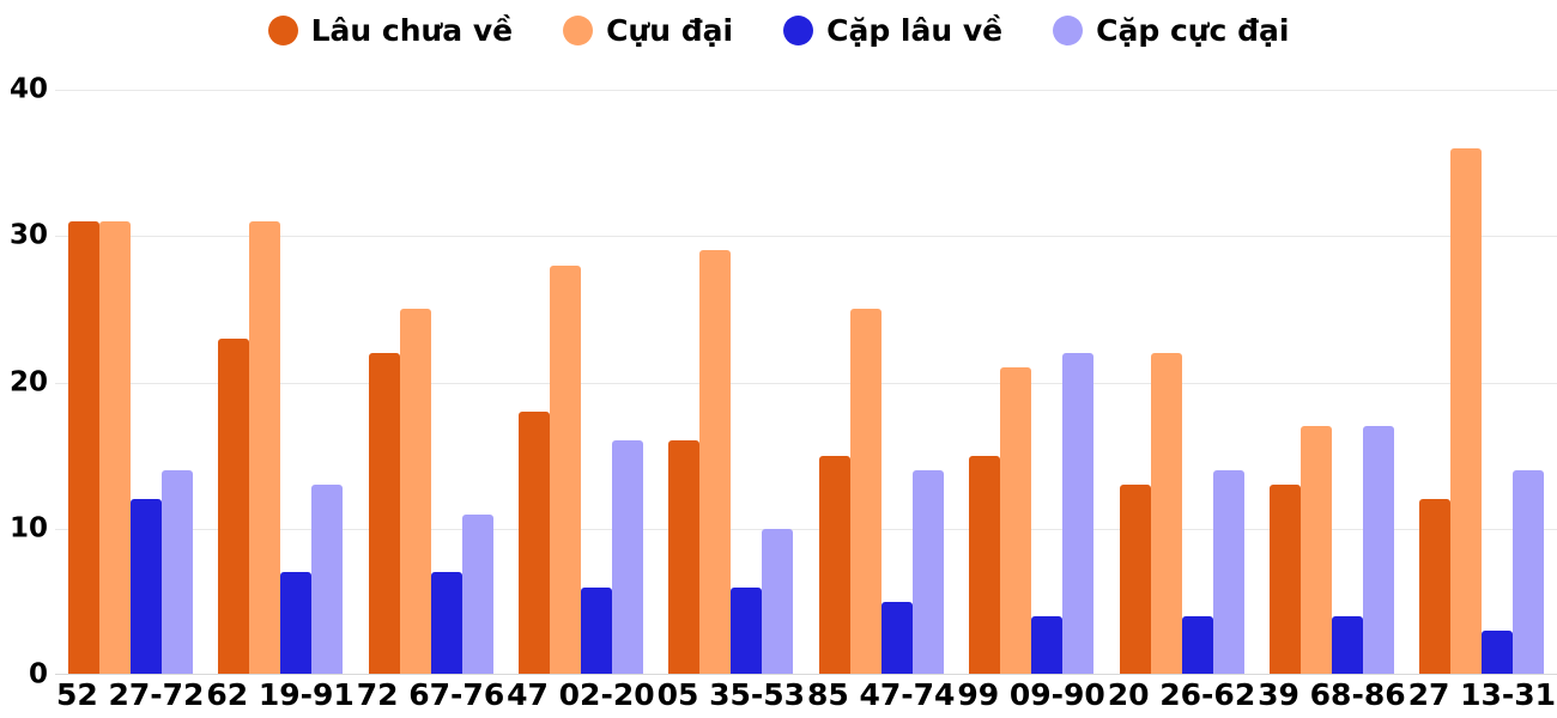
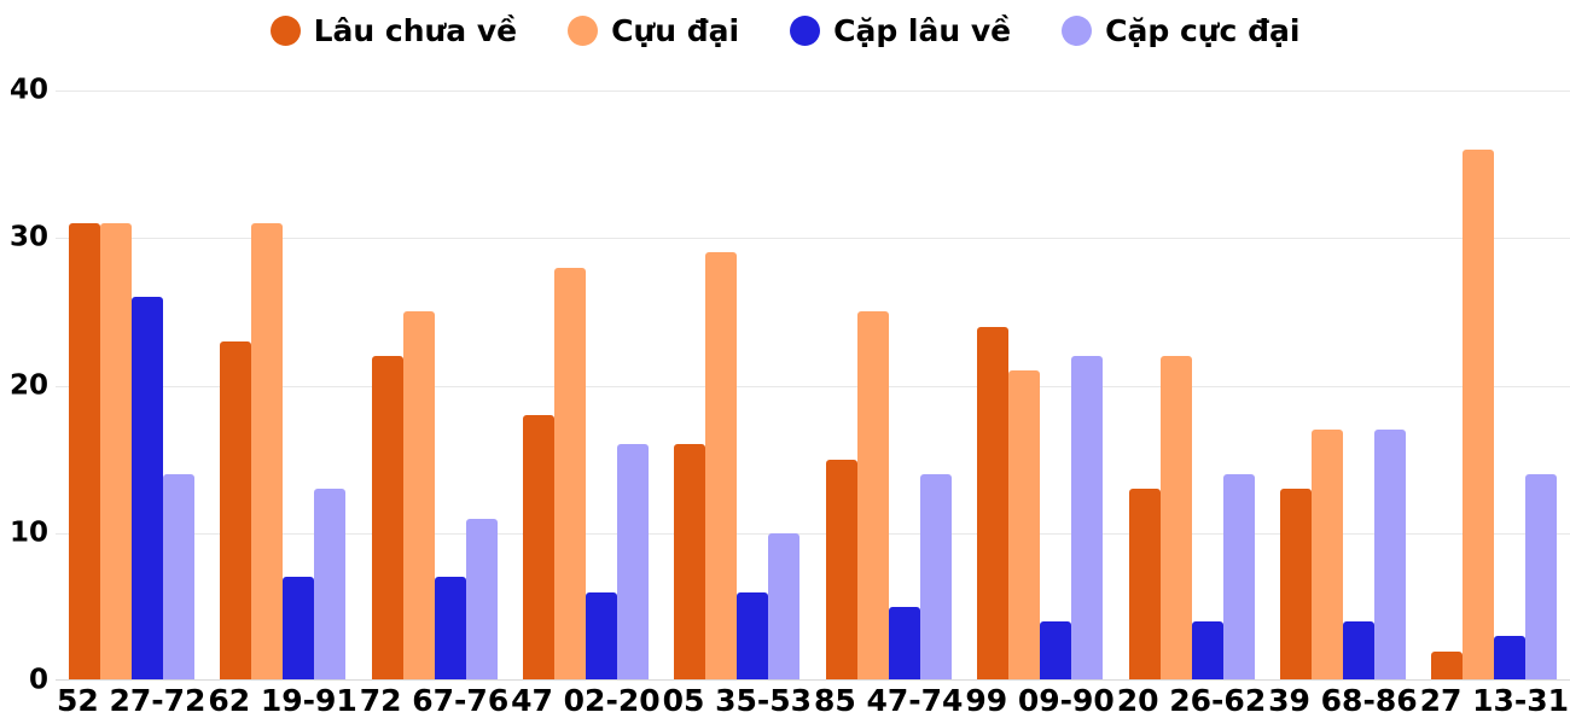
Cặp lâu về/52 27-72: 12 -> 26
Lâu chưa về/99 09-90: 15 -> 24
Lâu chưa về/27 13-31: 12 -> 2
